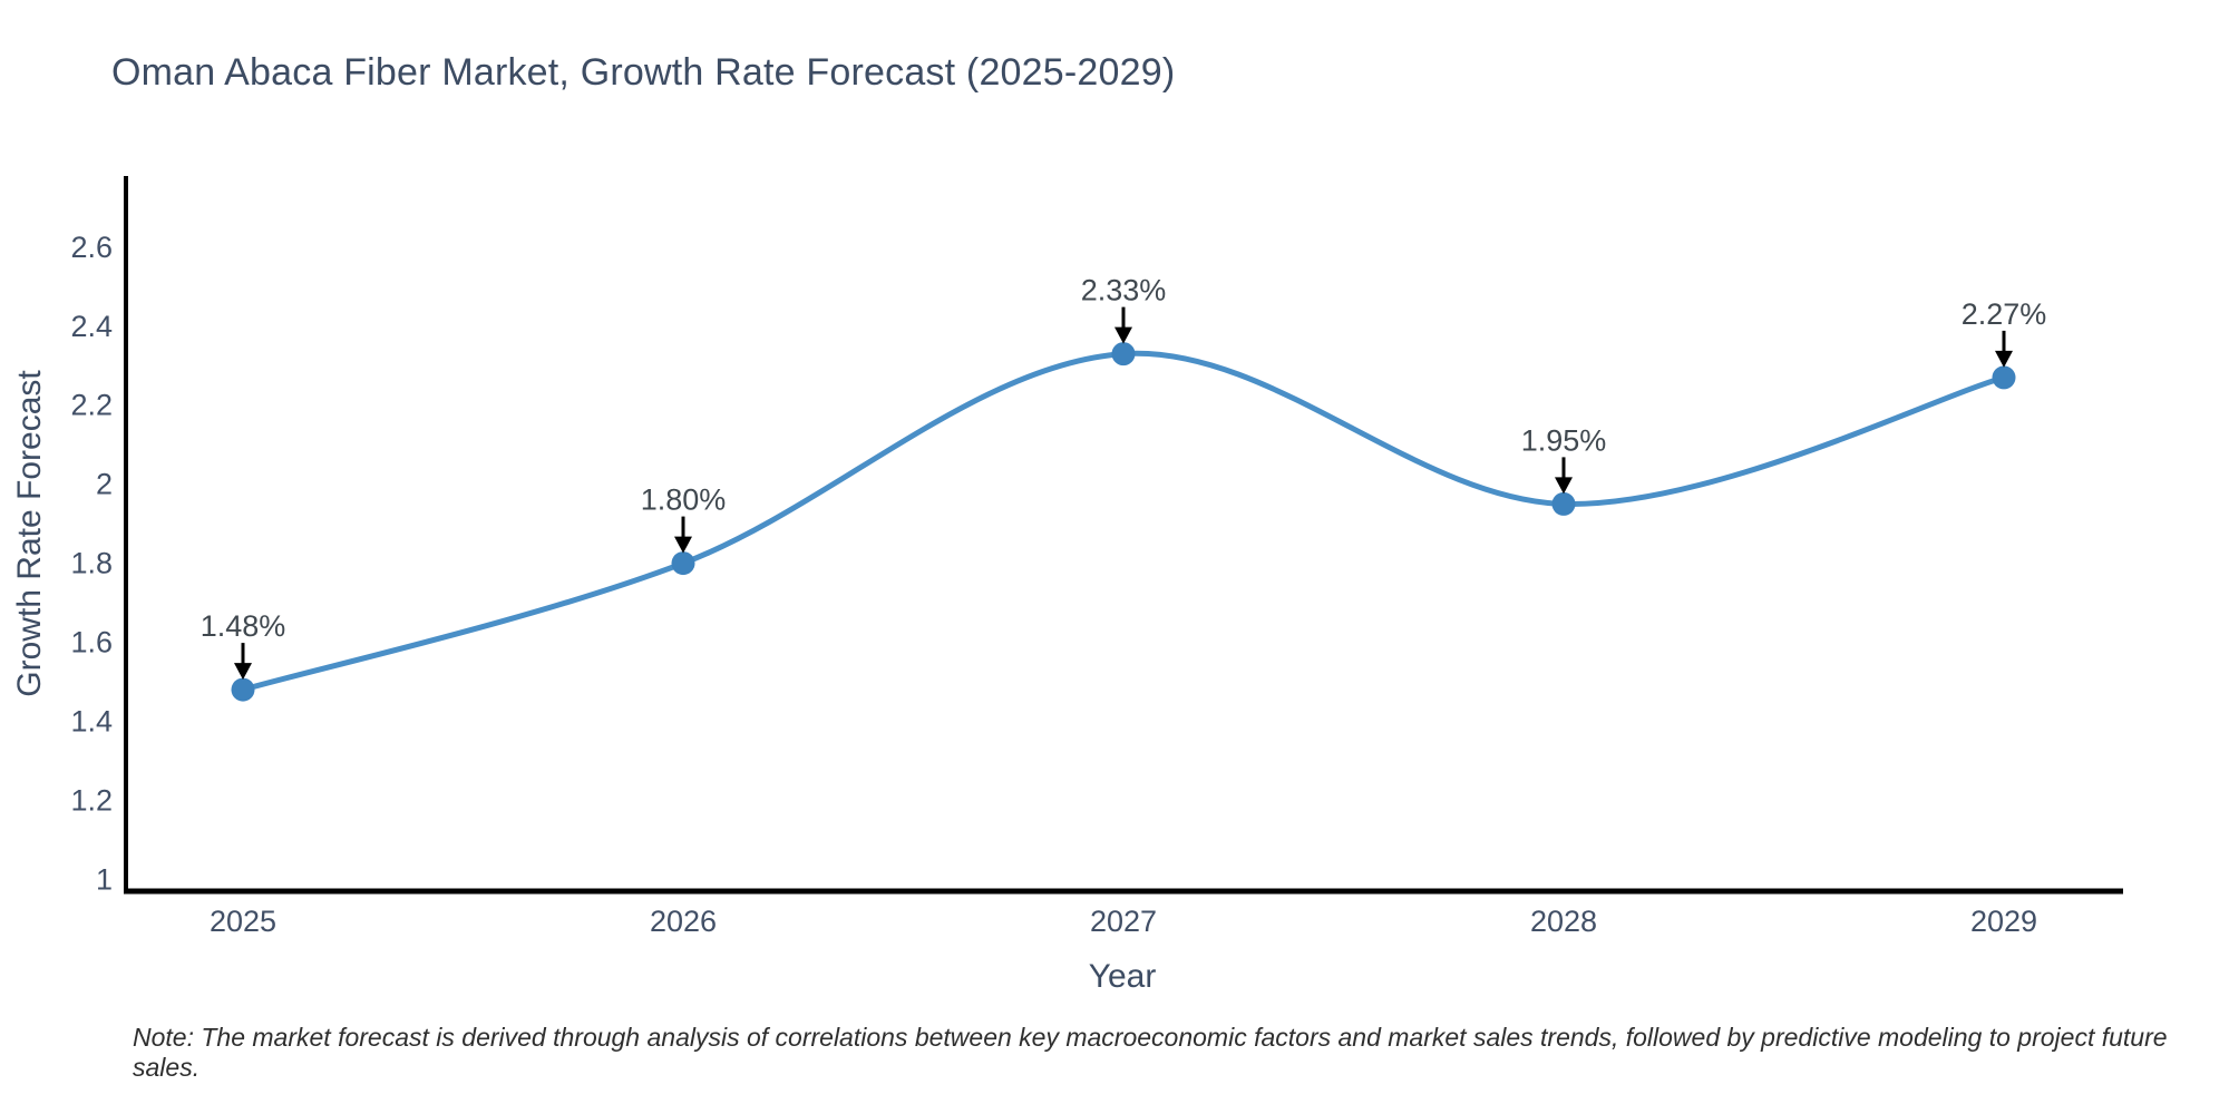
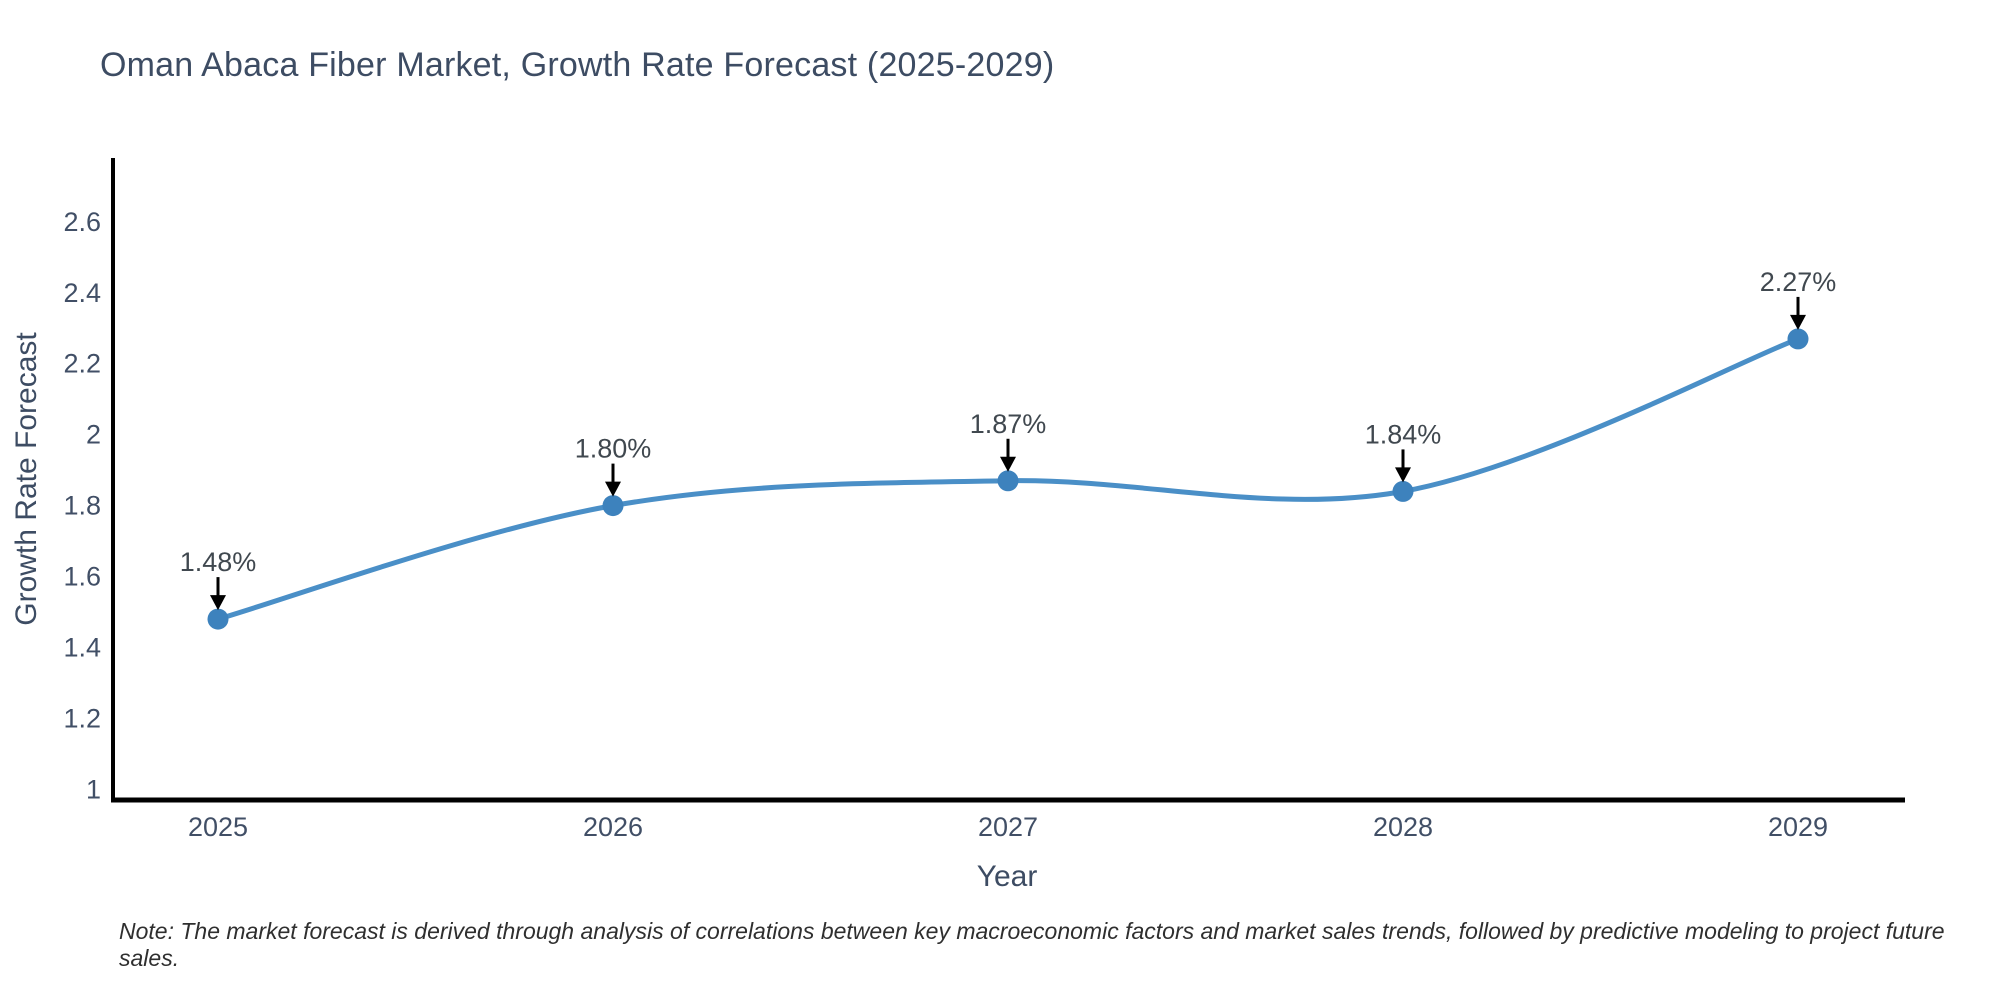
2027: 2.33% -> 1.87%
2028: 1.95% -> 1.84%
